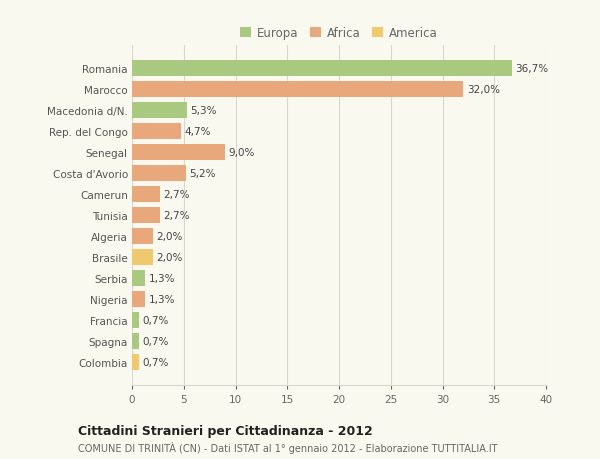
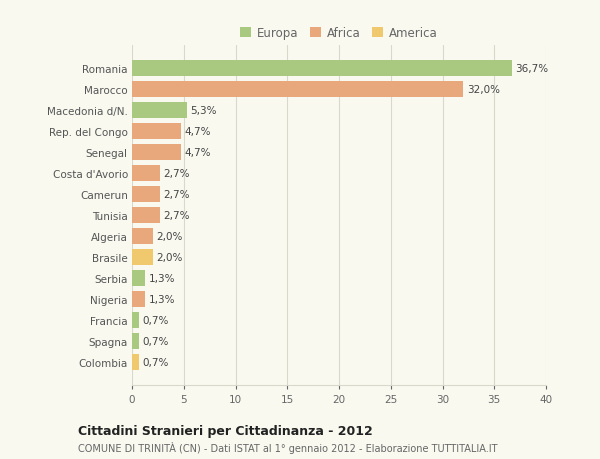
Senegal: 9,0% -> 4,7%
Costa d'Avorio: 5,2% -> 2,7%
